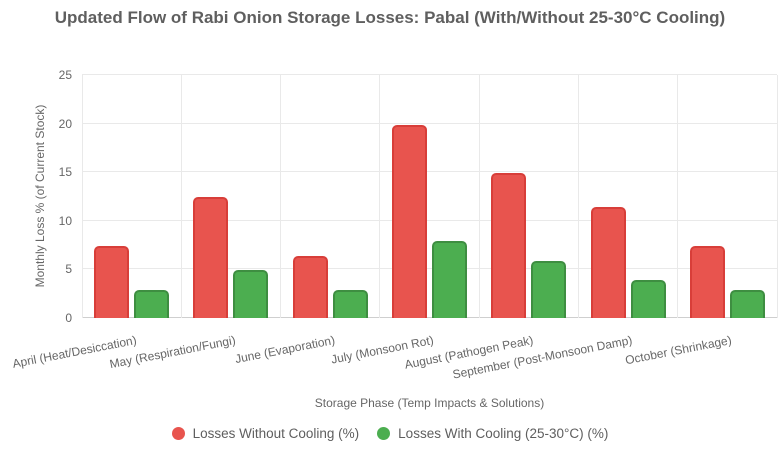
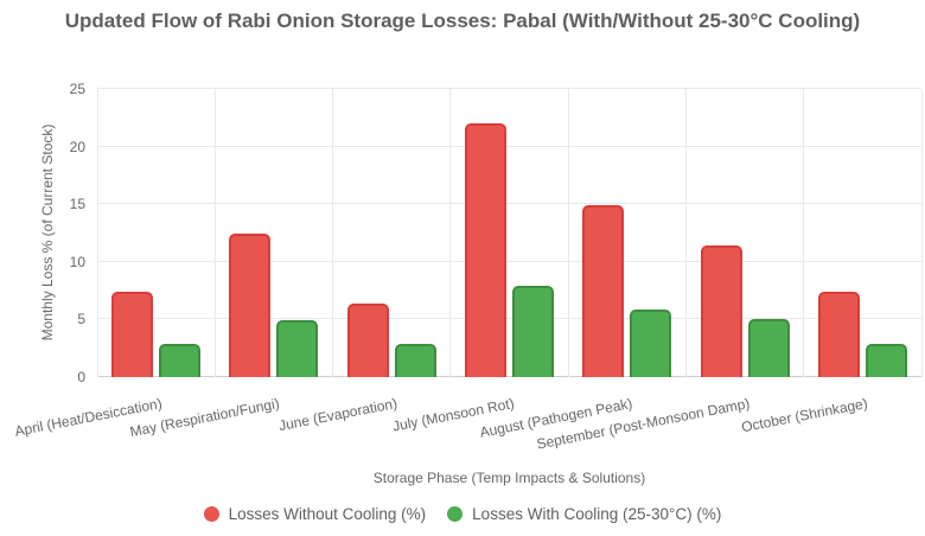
Losses Without Cooling (%)/July (Monsoon Rot): 20 -> 22
Losses With Cooling (25-30°C) (%)/September (Post-Monsoon Damp): 4 -> 5
